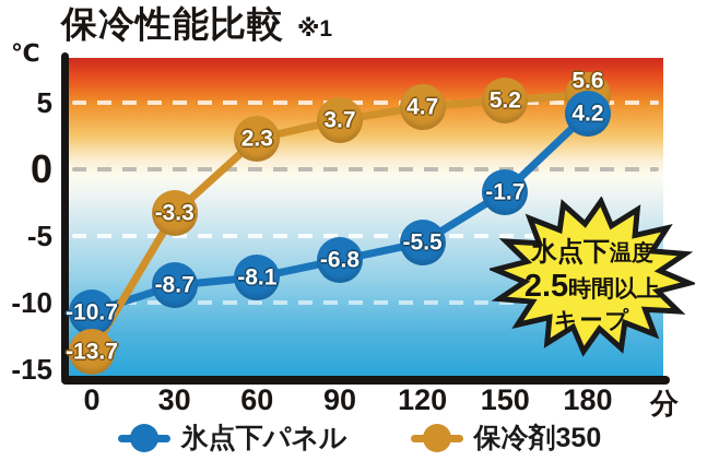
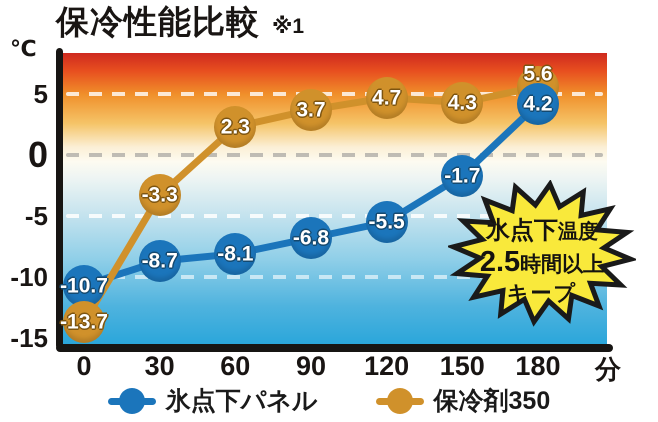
保冷剤350/150: 5.2 -> 4.3
